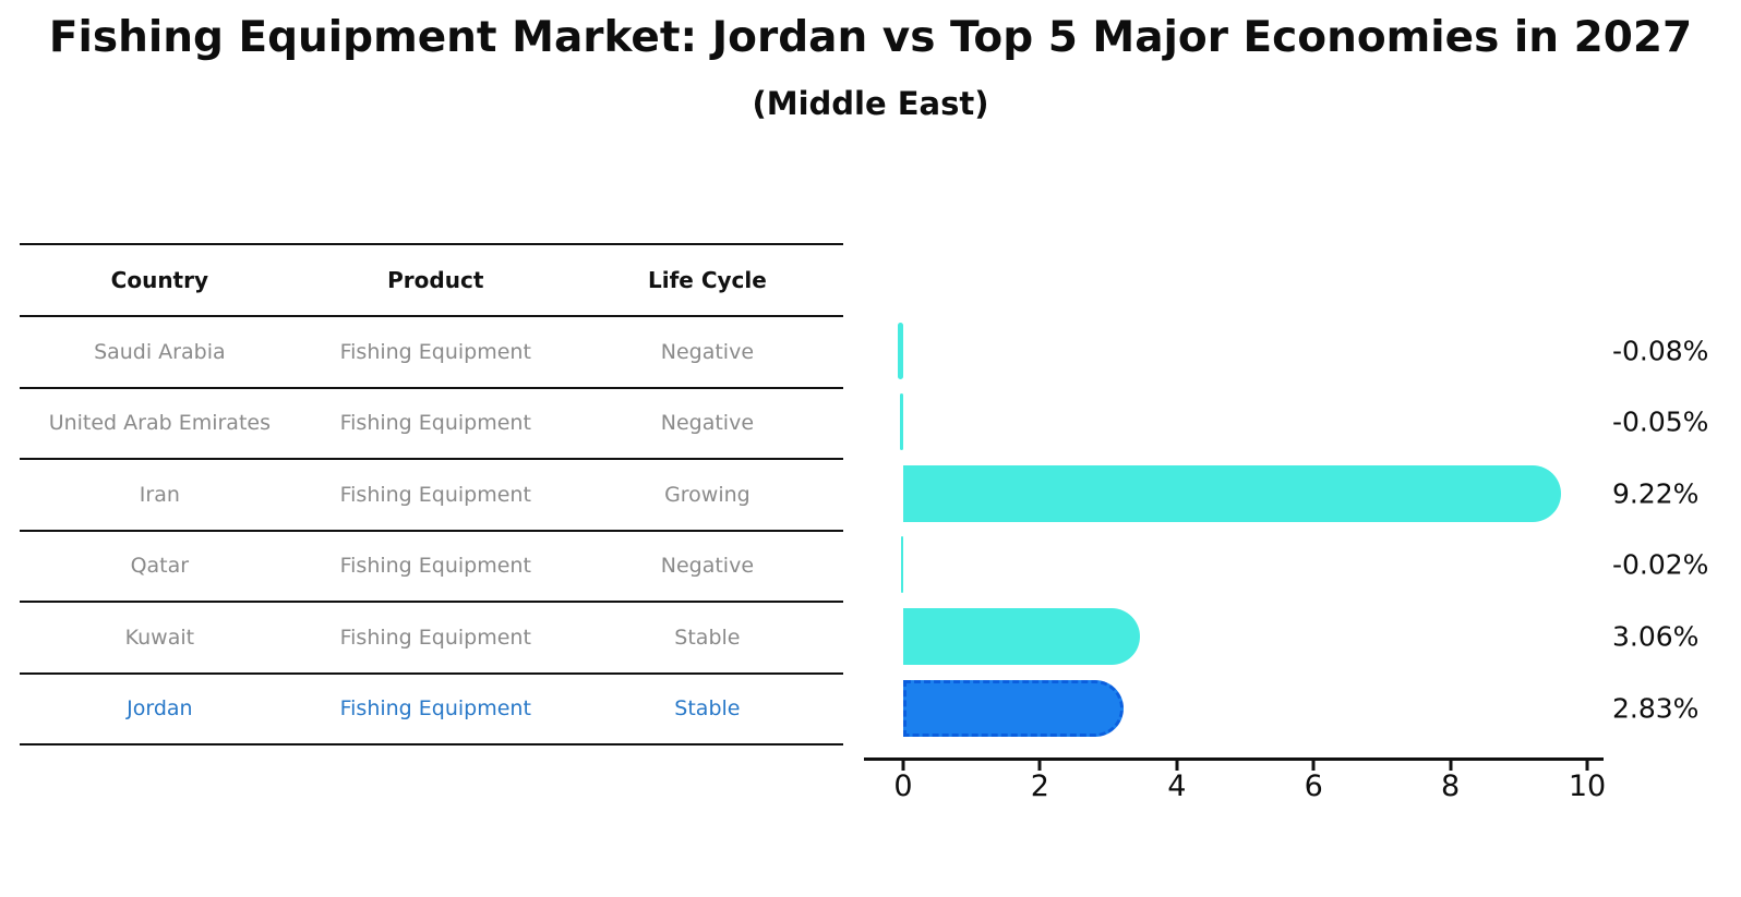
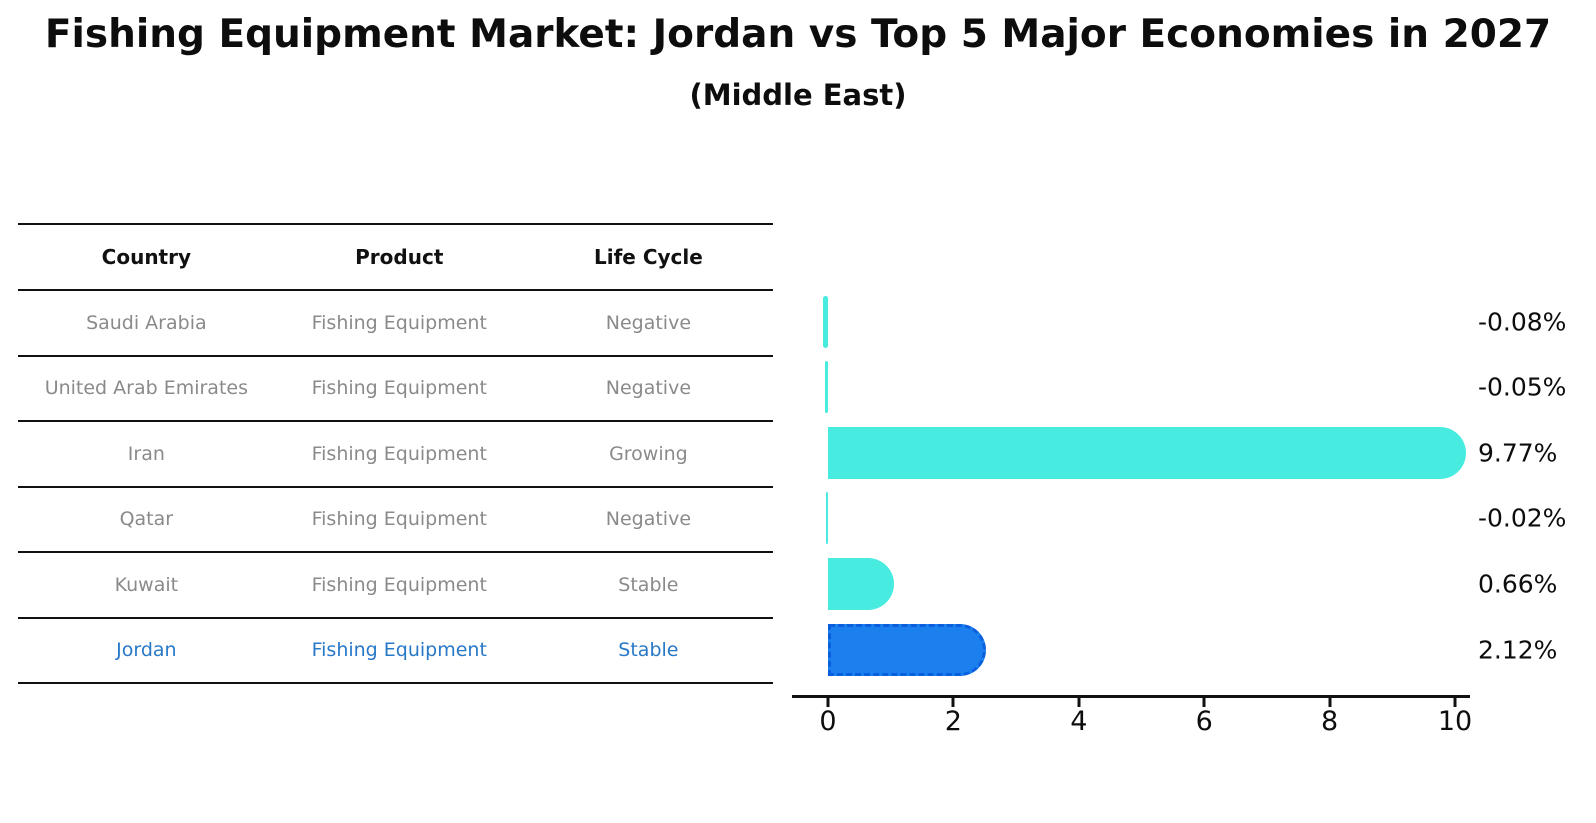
Iran: 9.22% -> 9.77%
Kuwait: 3.06% -> 0.66%
Jordan: 2.83% -> 2.12%
